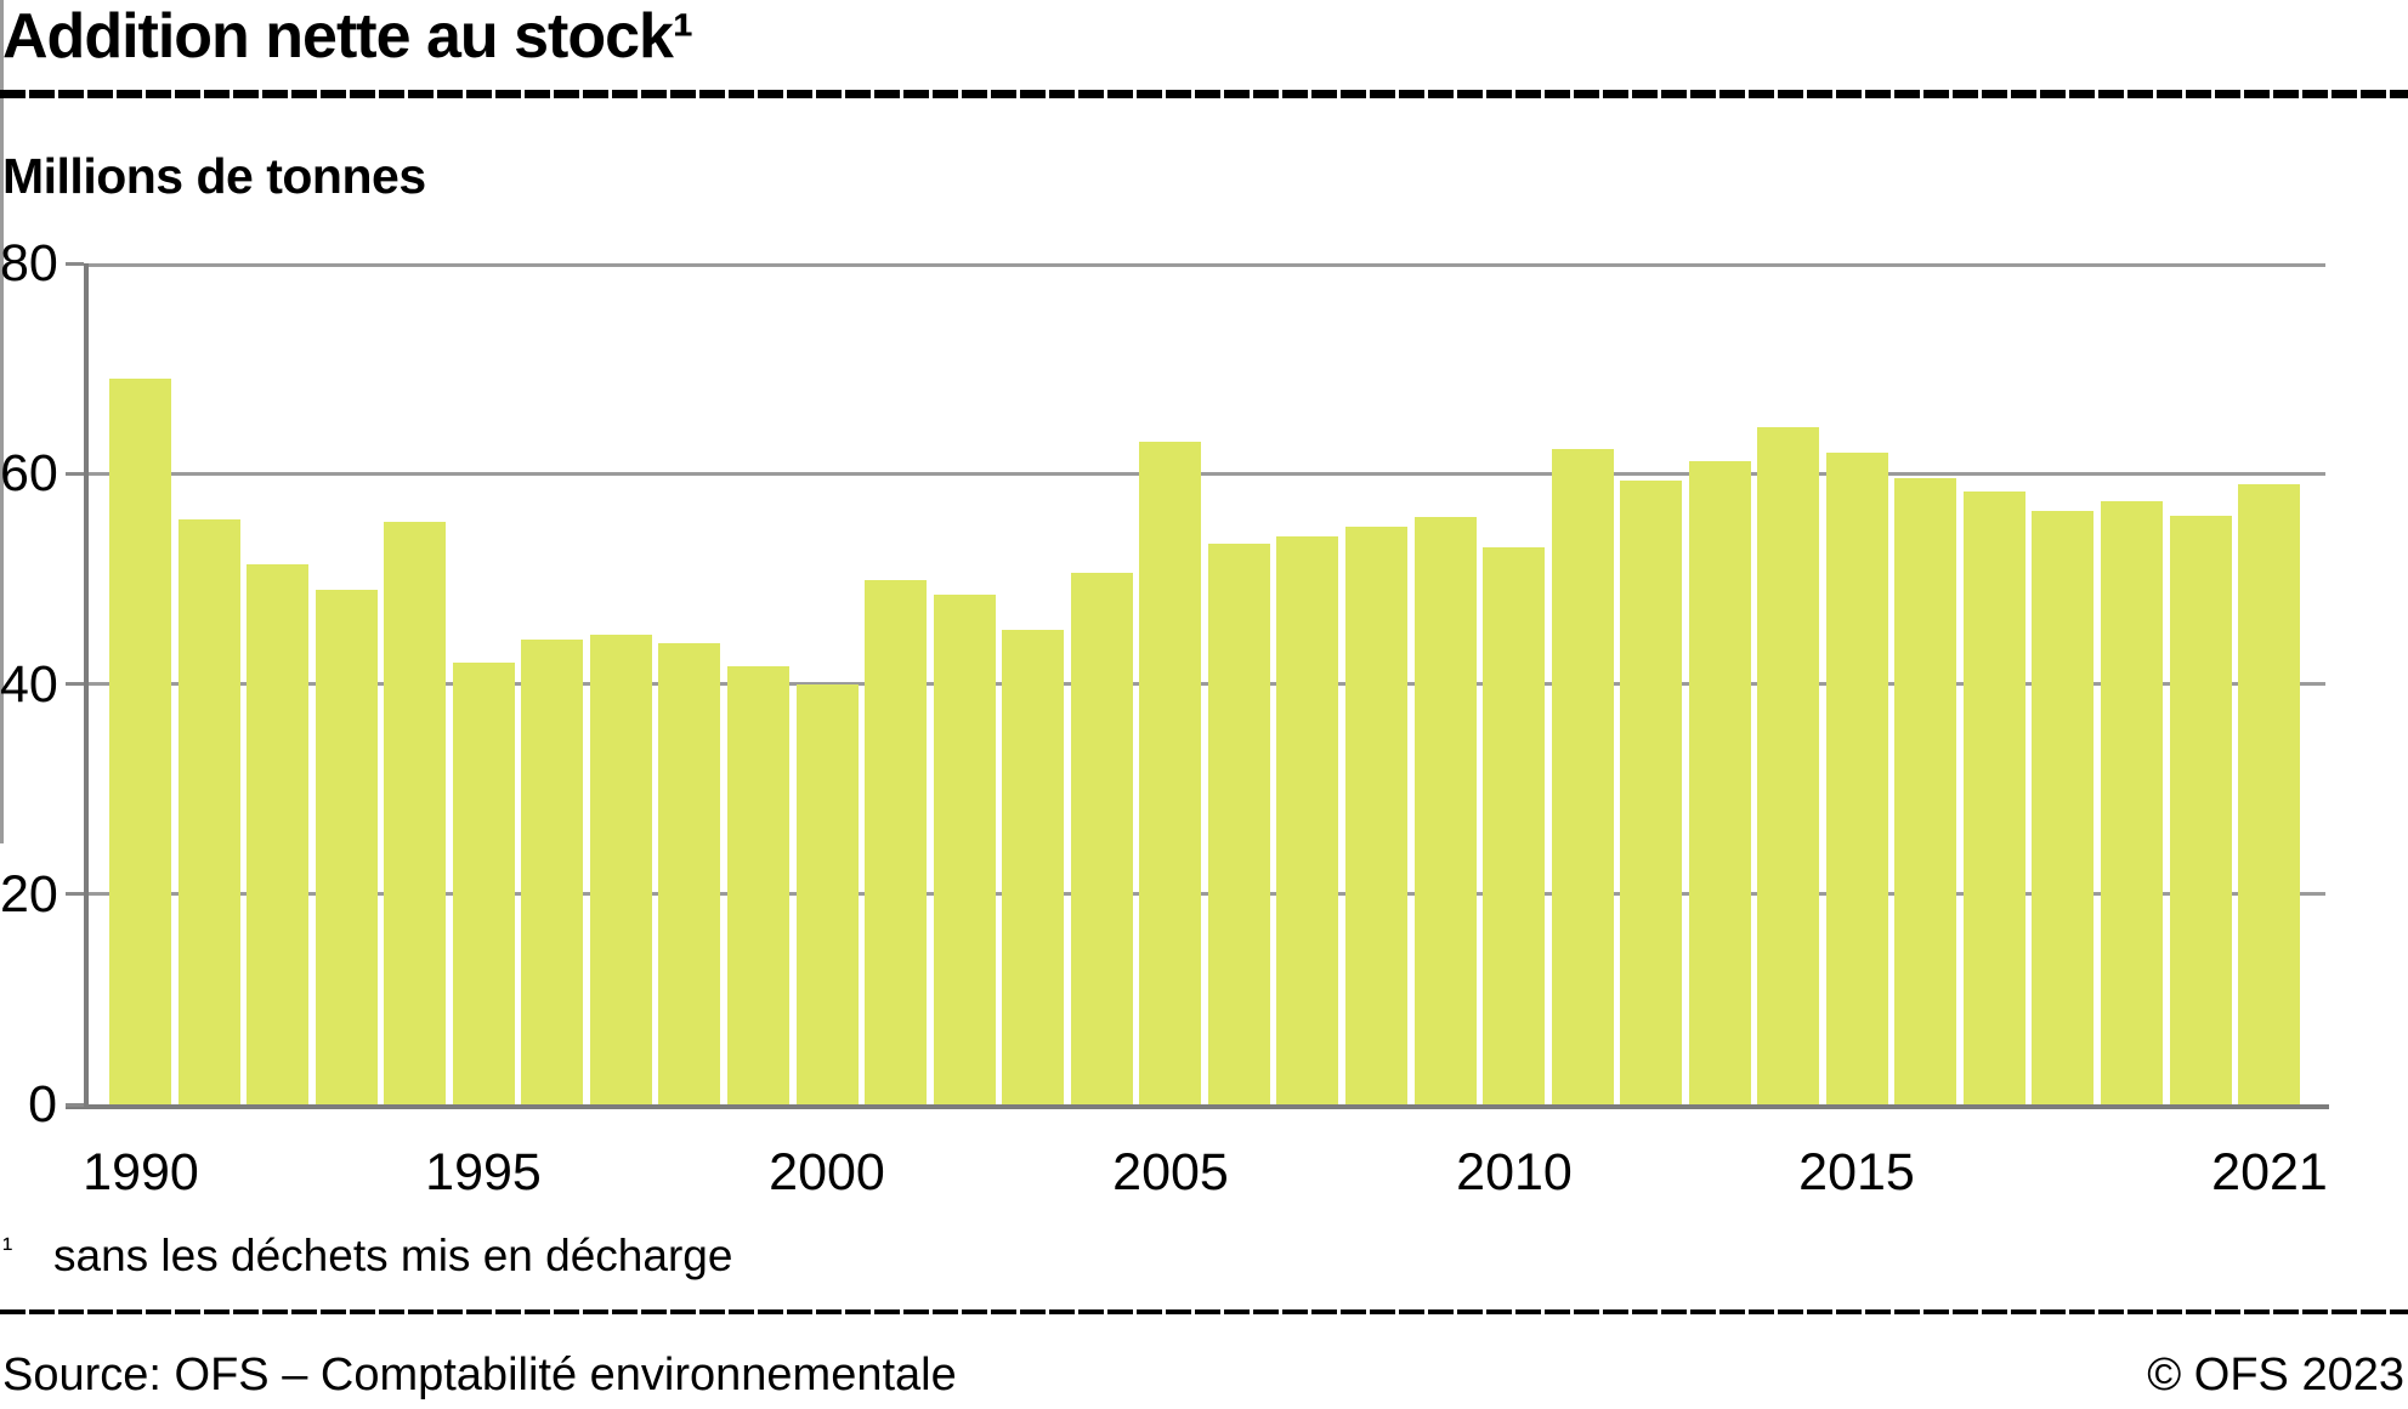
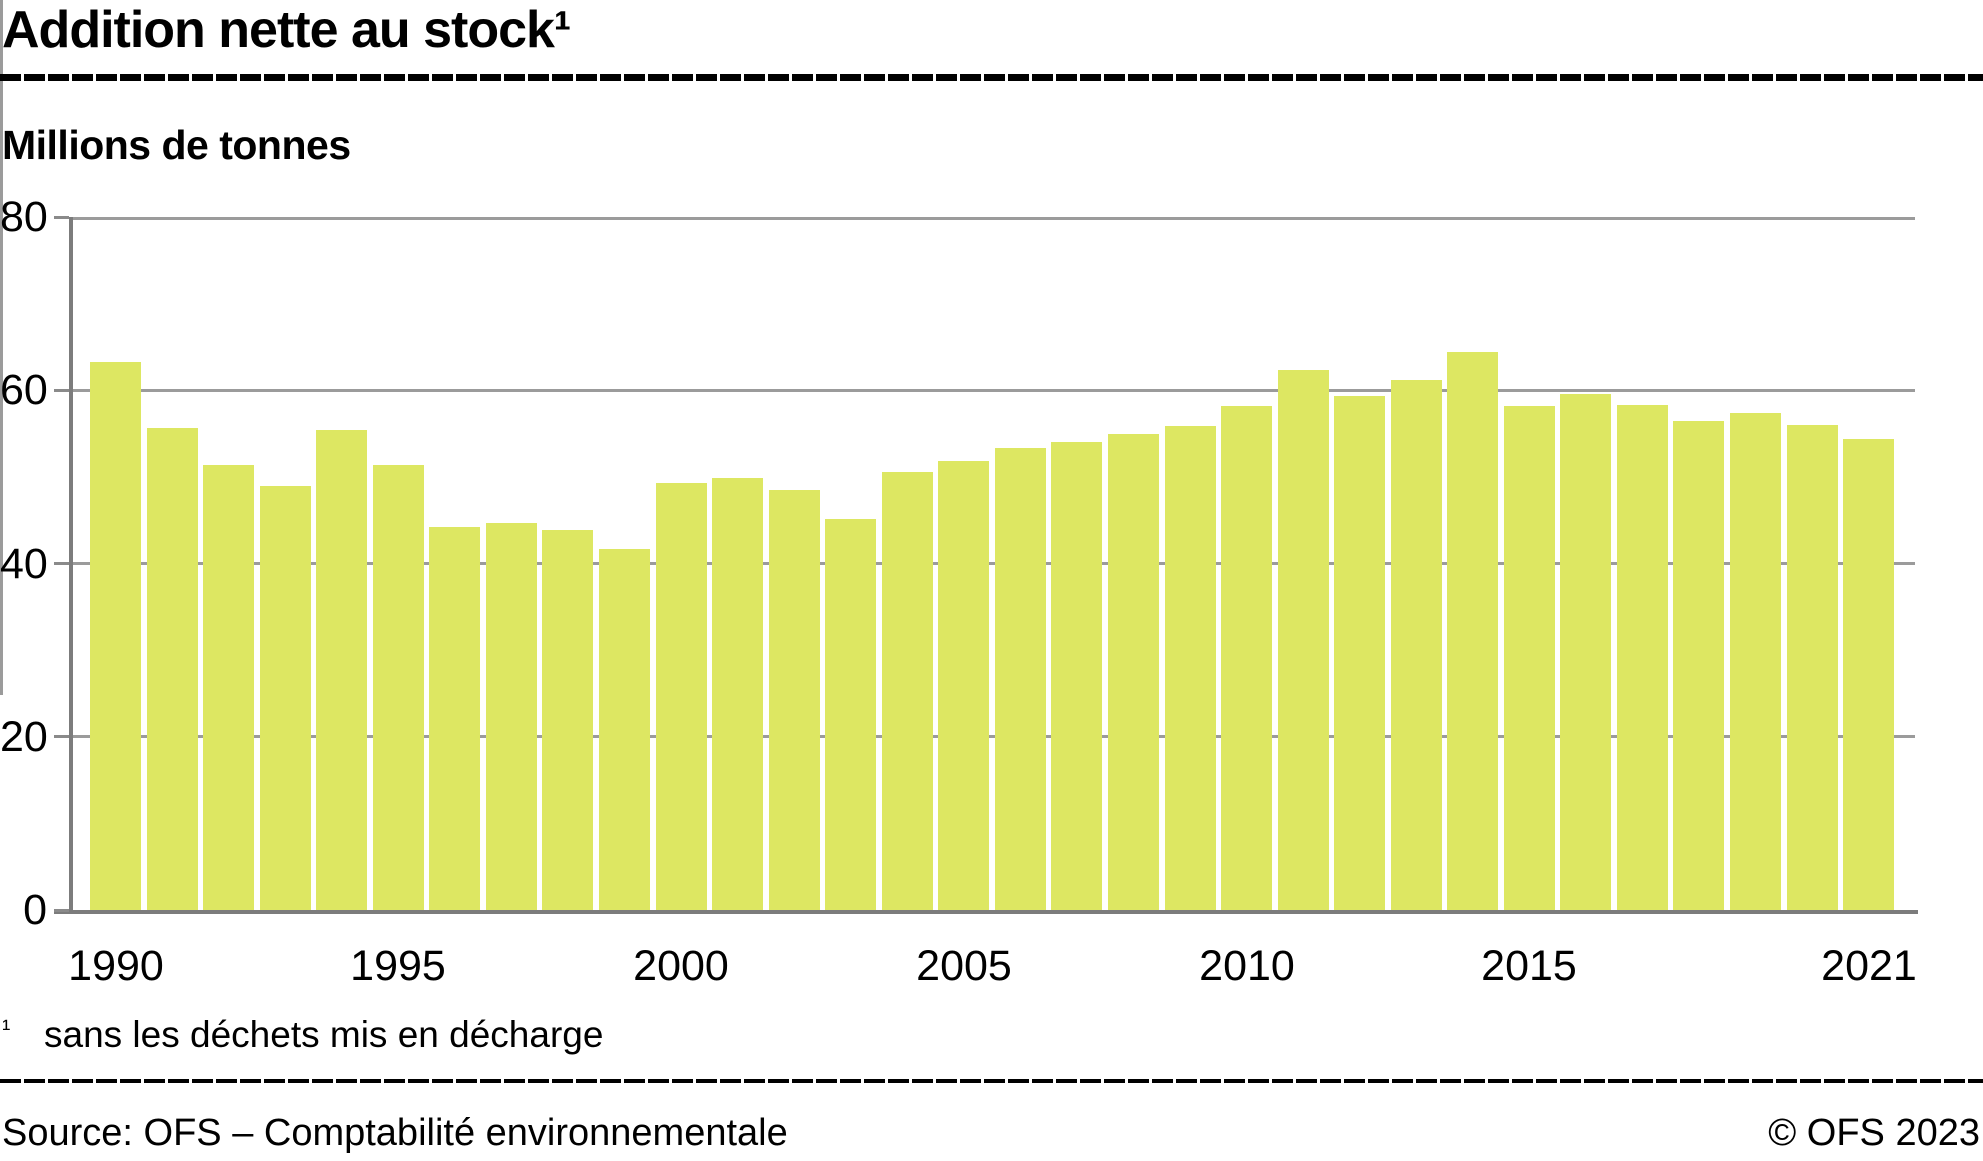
1990: 69 -> 63
1995: 42 -> 51
2000: 40 -> 49
2005: 63 -> 52
2010: 53 -> 58
2015: 62 -> 58
2021: 59 -> 54
